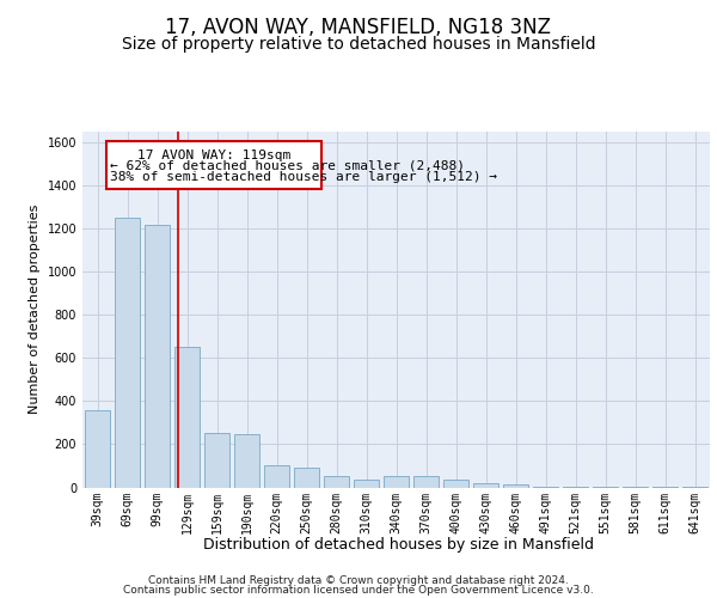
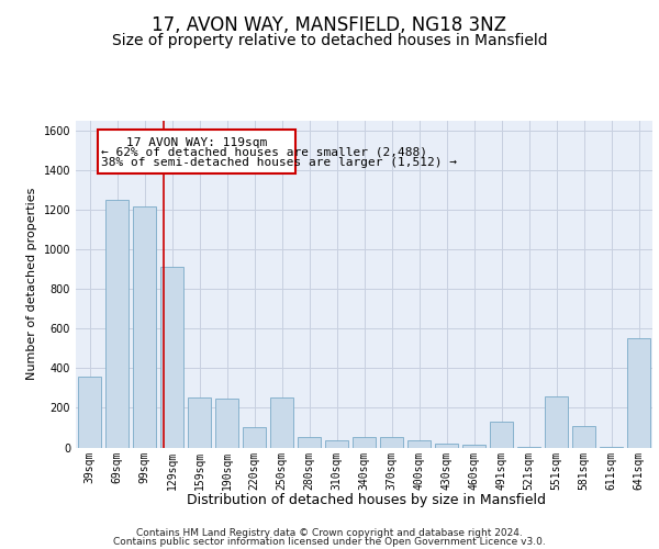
129sqm: 650 -> 910
250sqm: 90 -> 250
491sqm: 0 -> 130
551sqm: 0 -> 260
581sqm: 0 -> 110
641sqm: 0 -> 550
